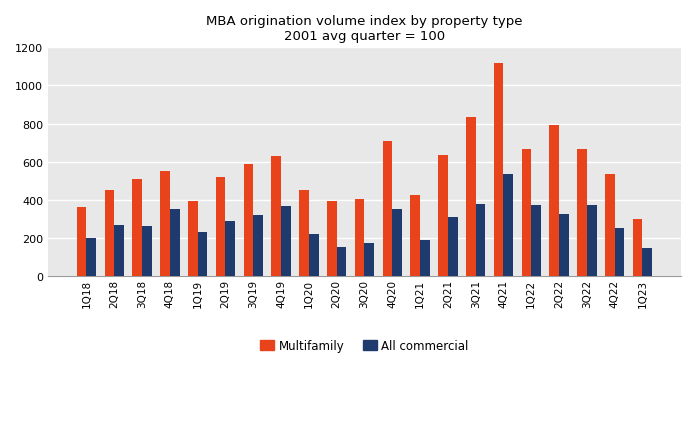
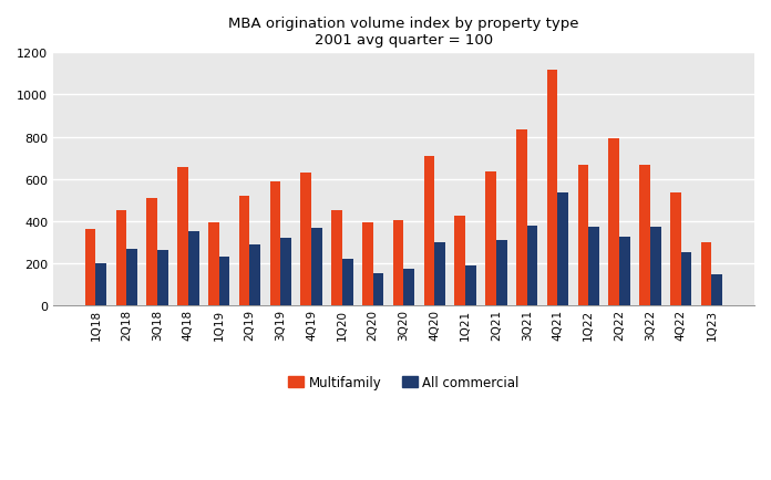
Multifamily/4Q18: 550 -> 660
All commercial/4Q20: 350 -> 300
